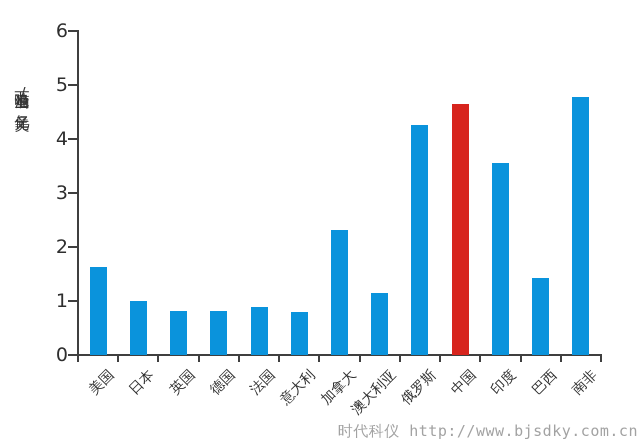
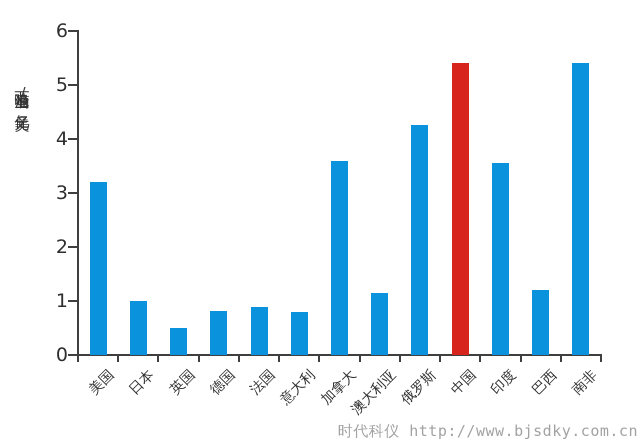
美国: 1.6 -> 3.2
英国: 0.8 -> 0.5
加拿大: 2.3 -> 3.6
中国: 4.6 -> 5.4
巴西: 1.4 -> 1.2
南非: 4.8 -> 5.4
